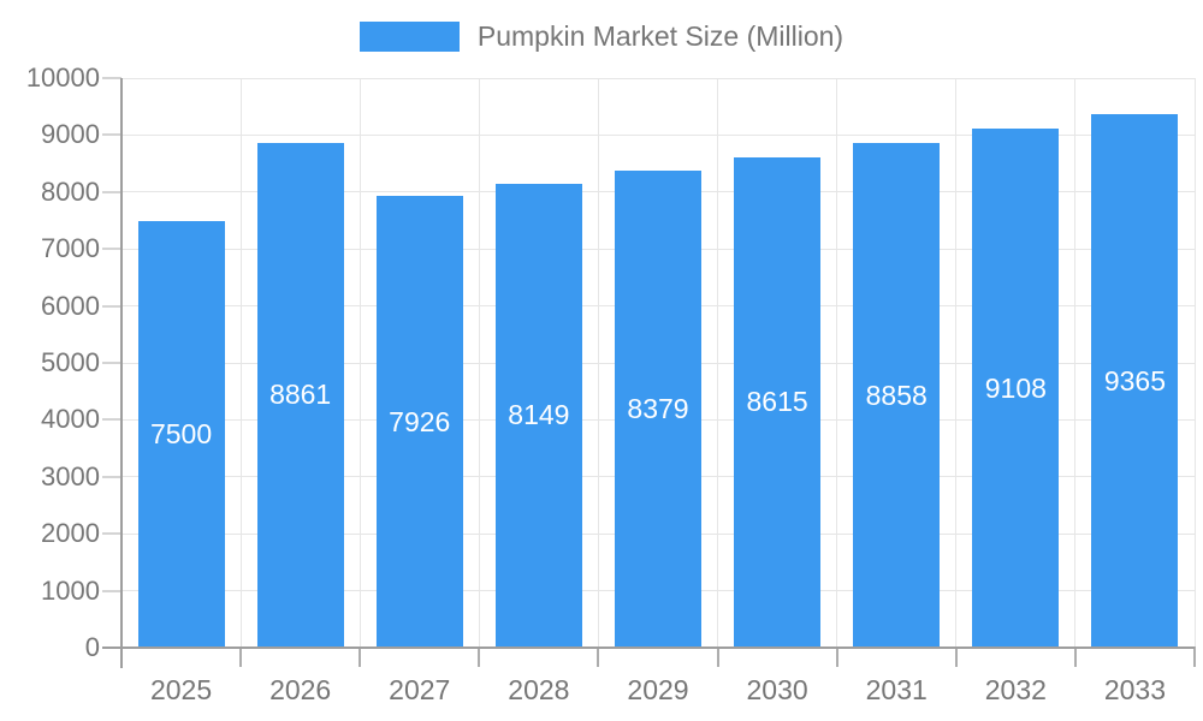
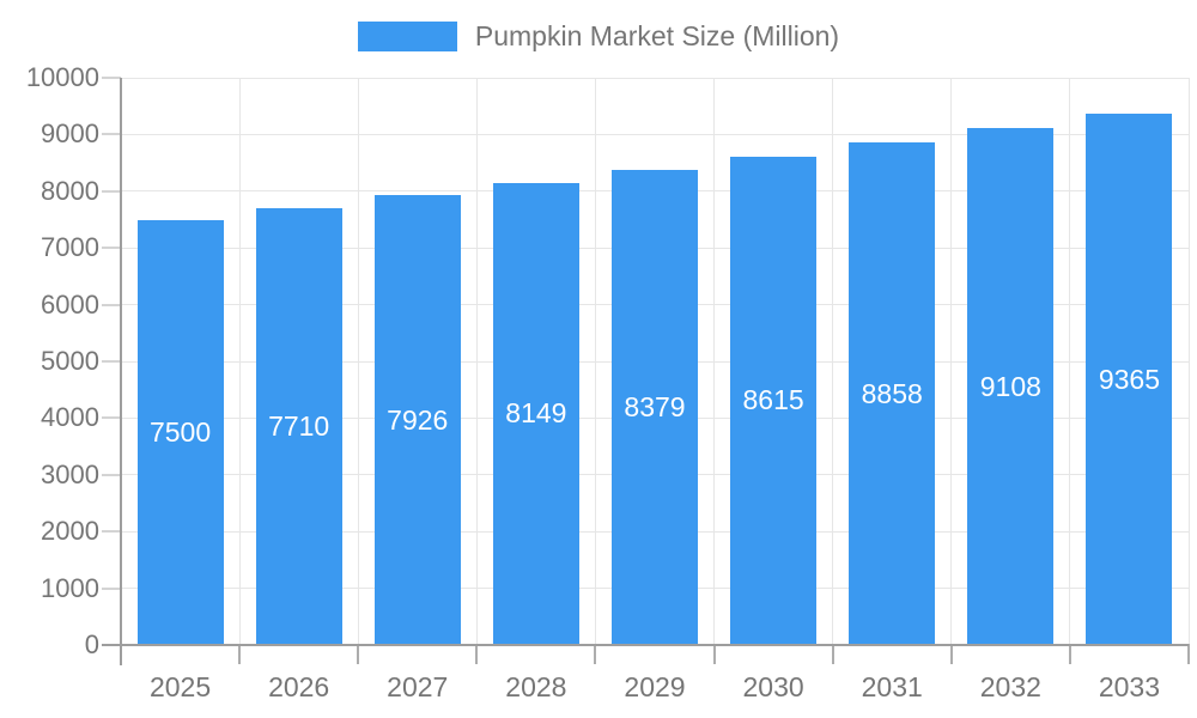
2026: 8861 -> 7710
